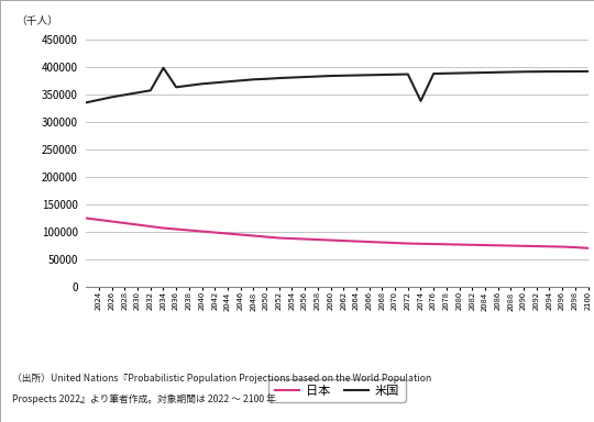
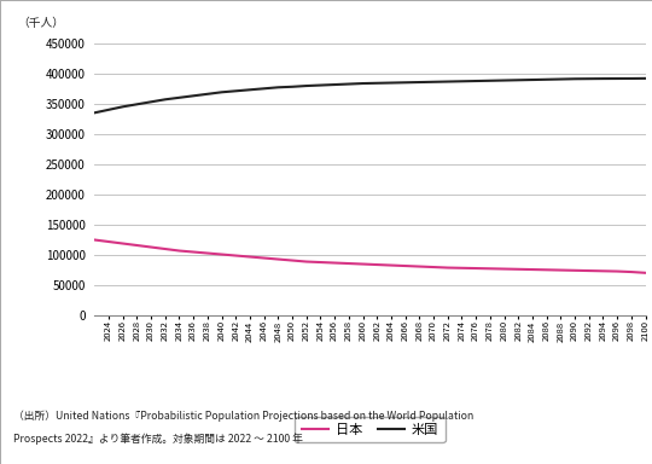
米国/2034: 398000 -> 360000
米国/2074: 338000 -> 387000
